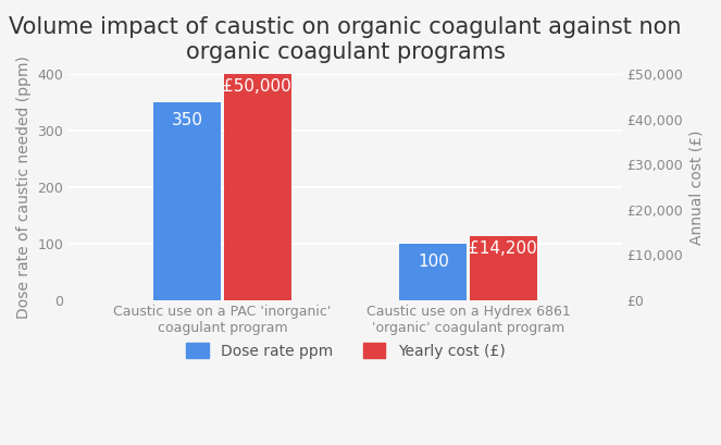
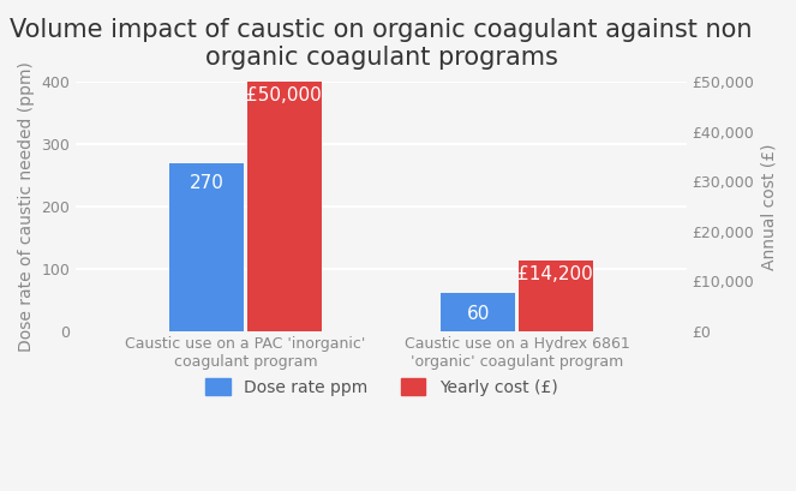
Dose rate ppm/Caustic use on a PAC 'inorganic' coagulant program: 350 -> 270
Dose rate ppm/Caustic use on a Hydrex 6861 'organic' coagulant program: 100 -> 60
